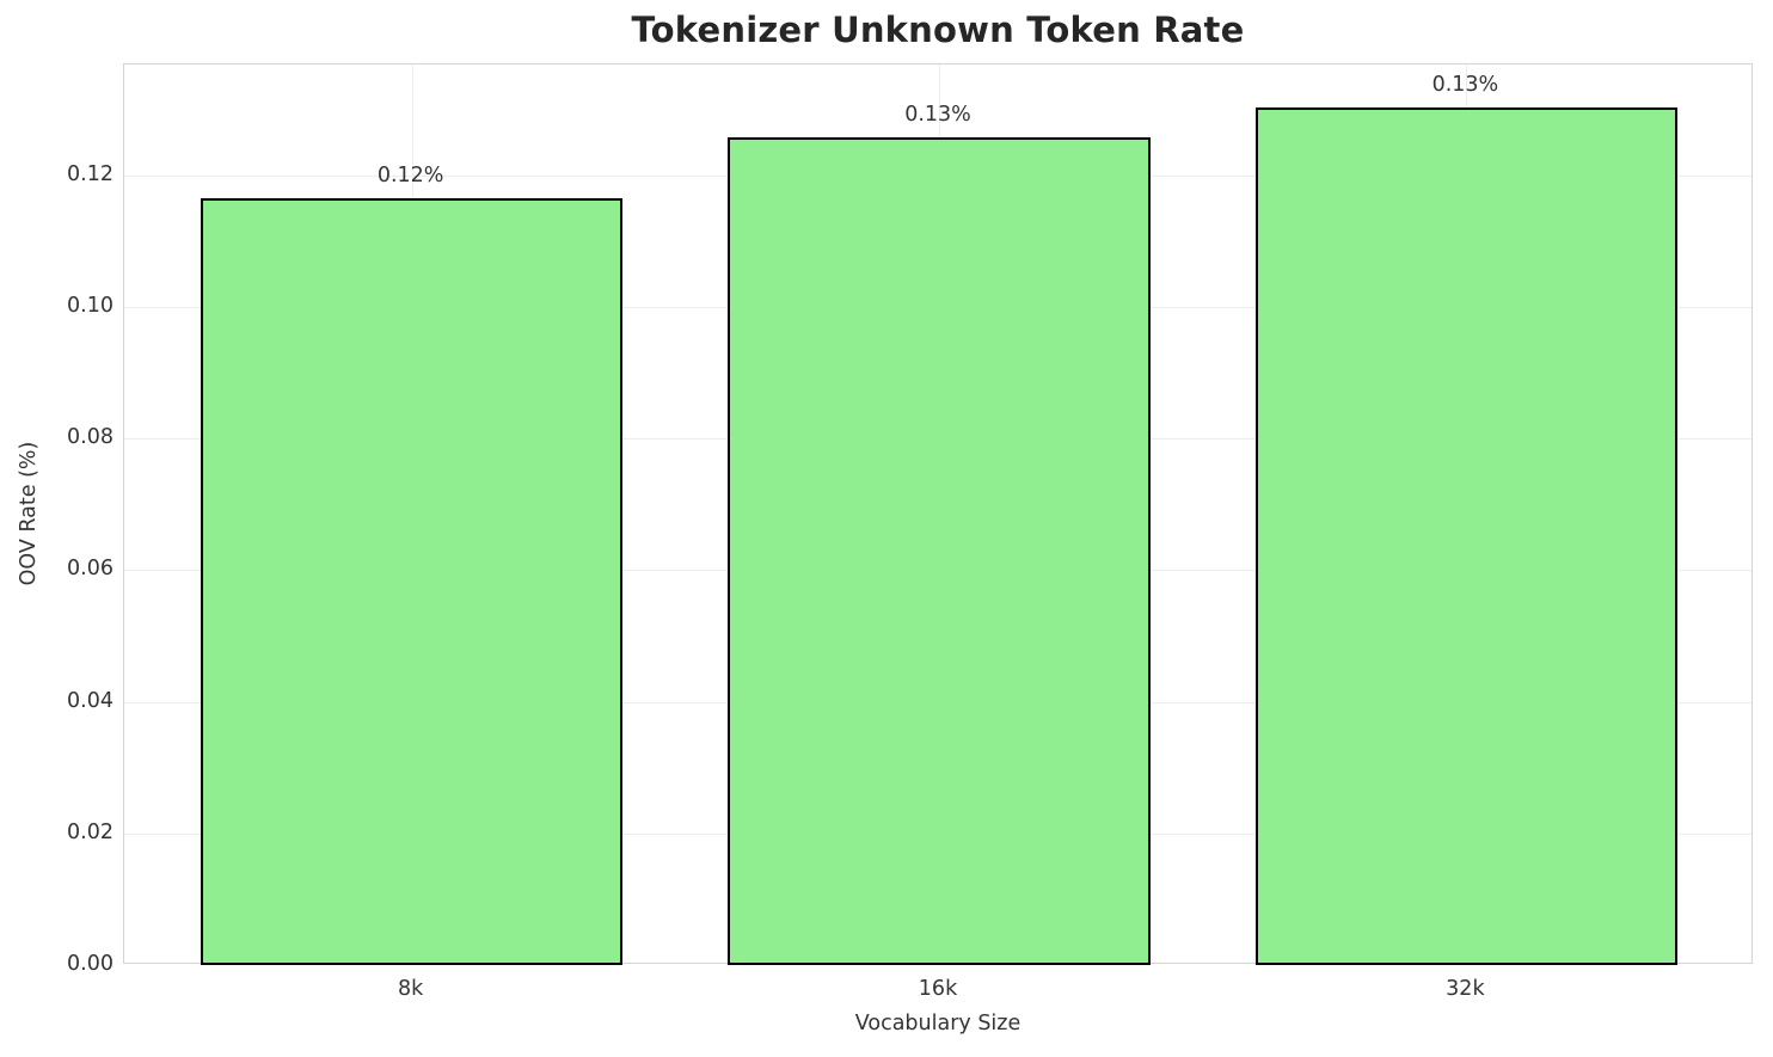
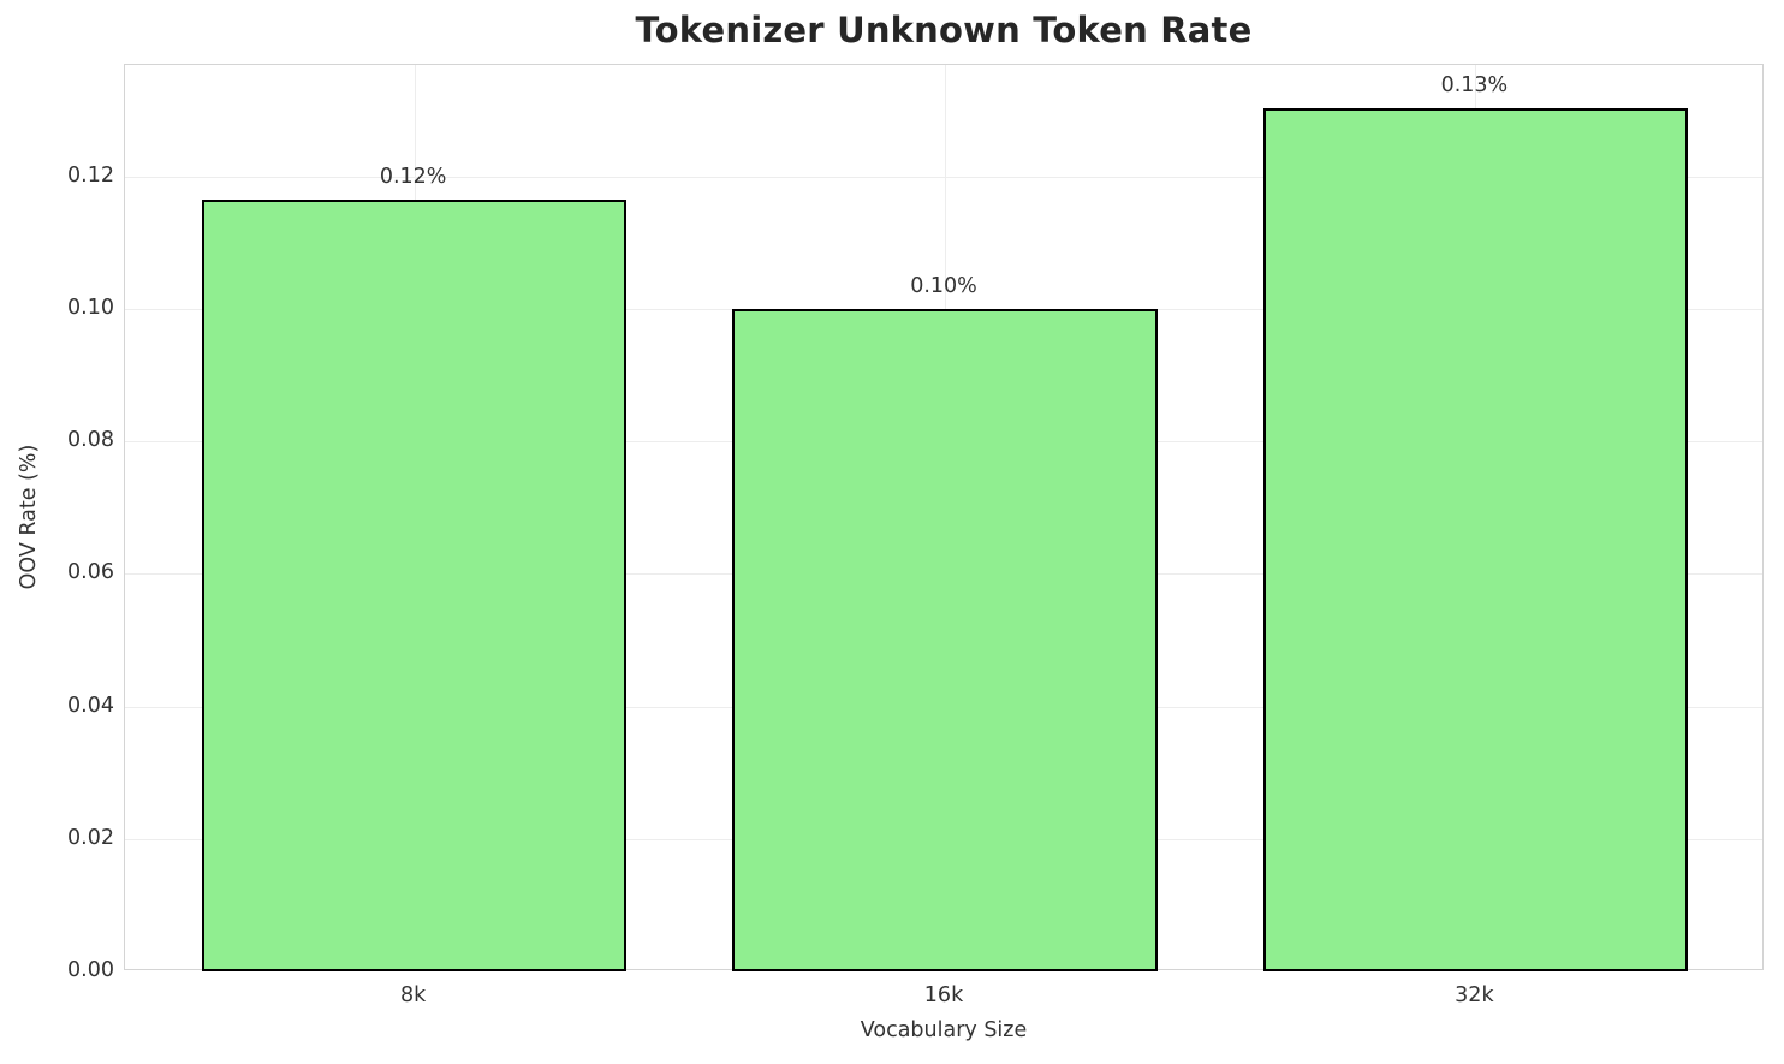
16k: 0.13% -> 0.10%
